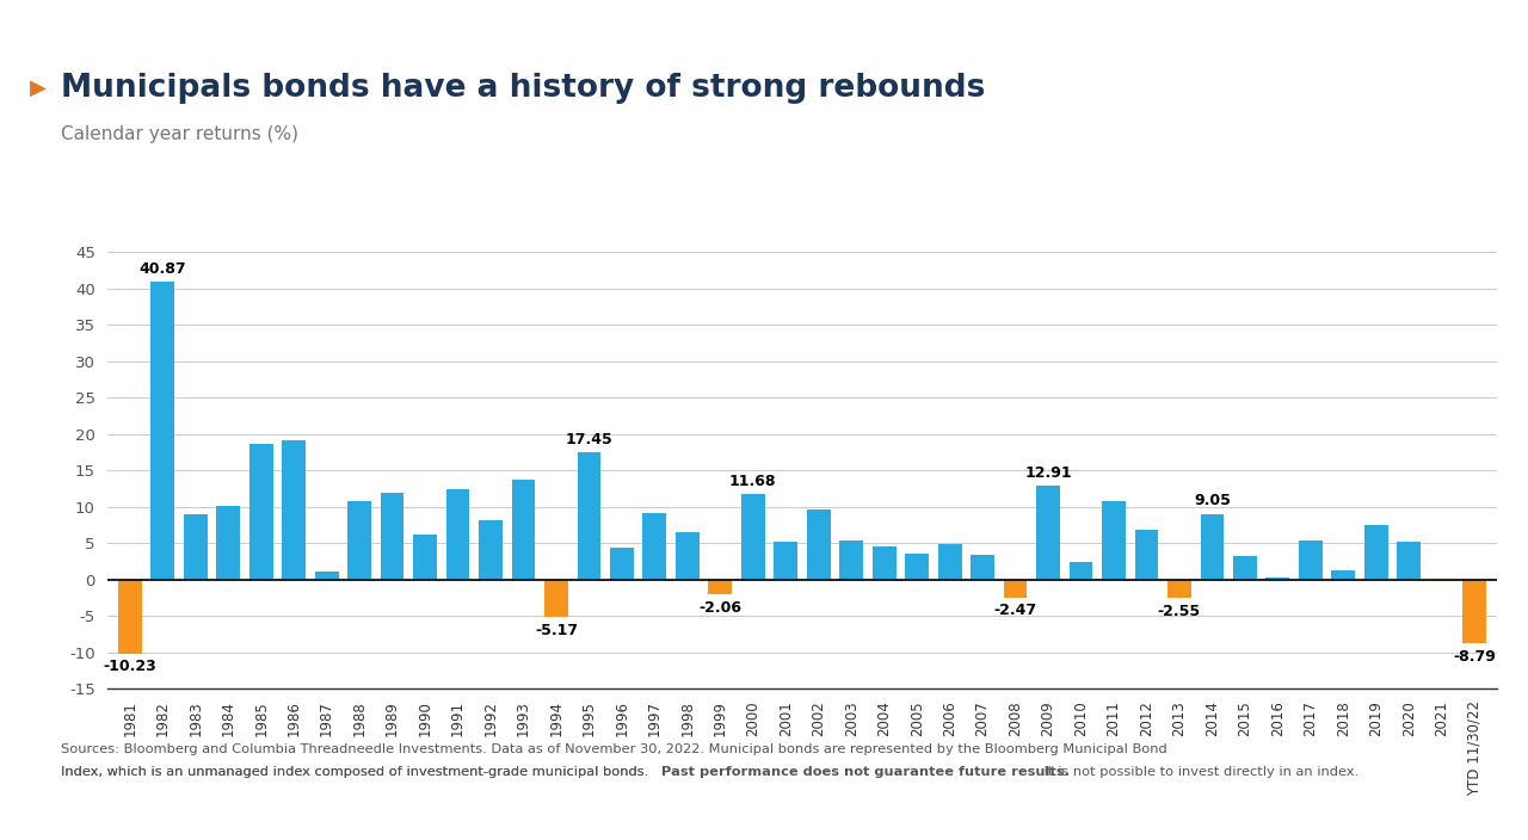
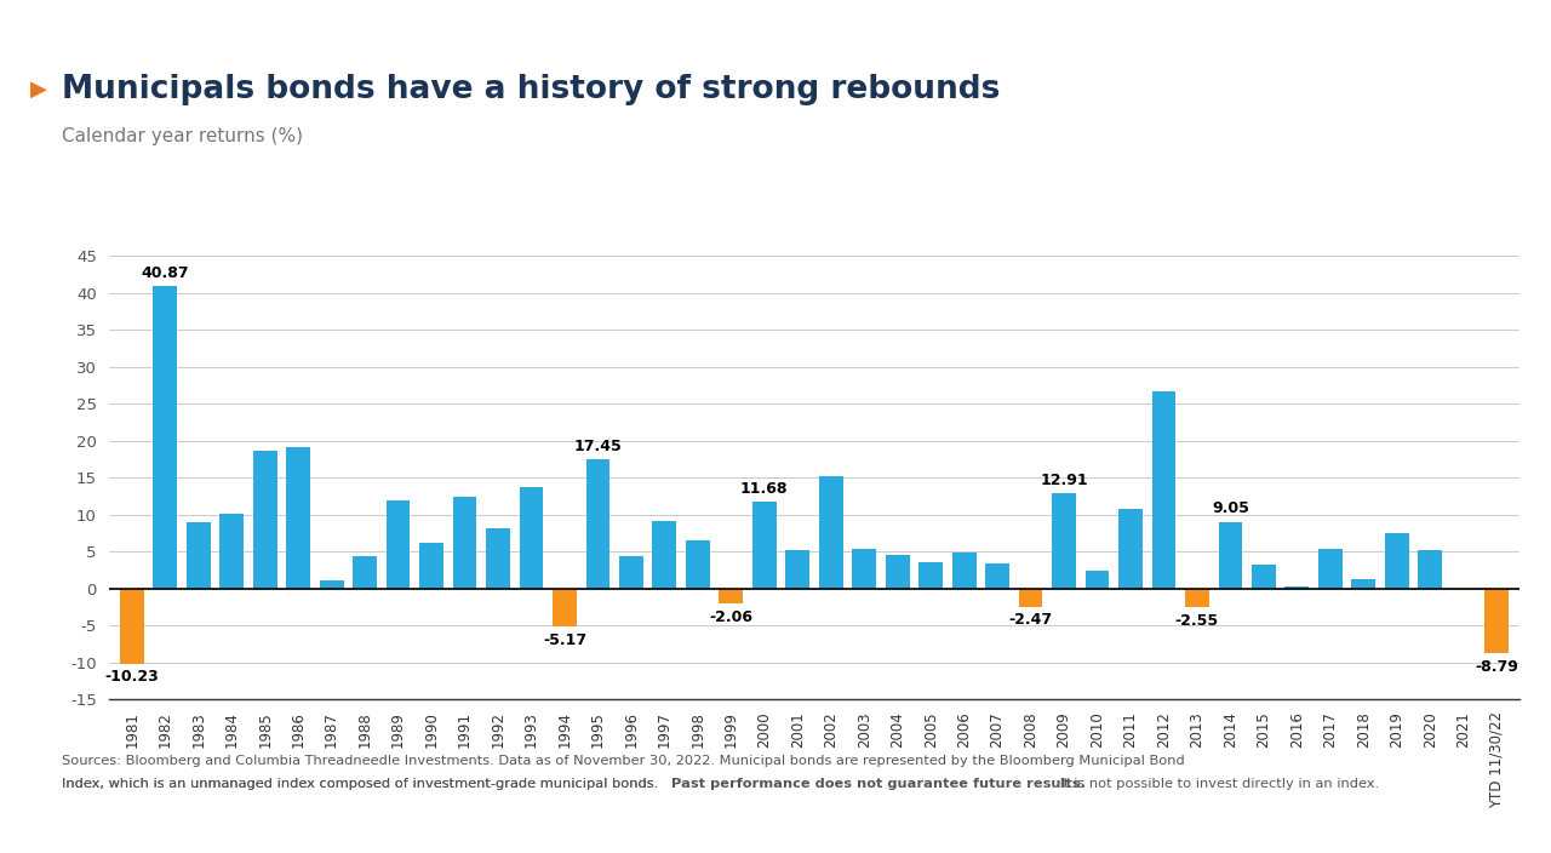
1988: 10.7 -> 4.4
2002: 9.6 -> 15.2
2012: 6.8 -> 26.6
